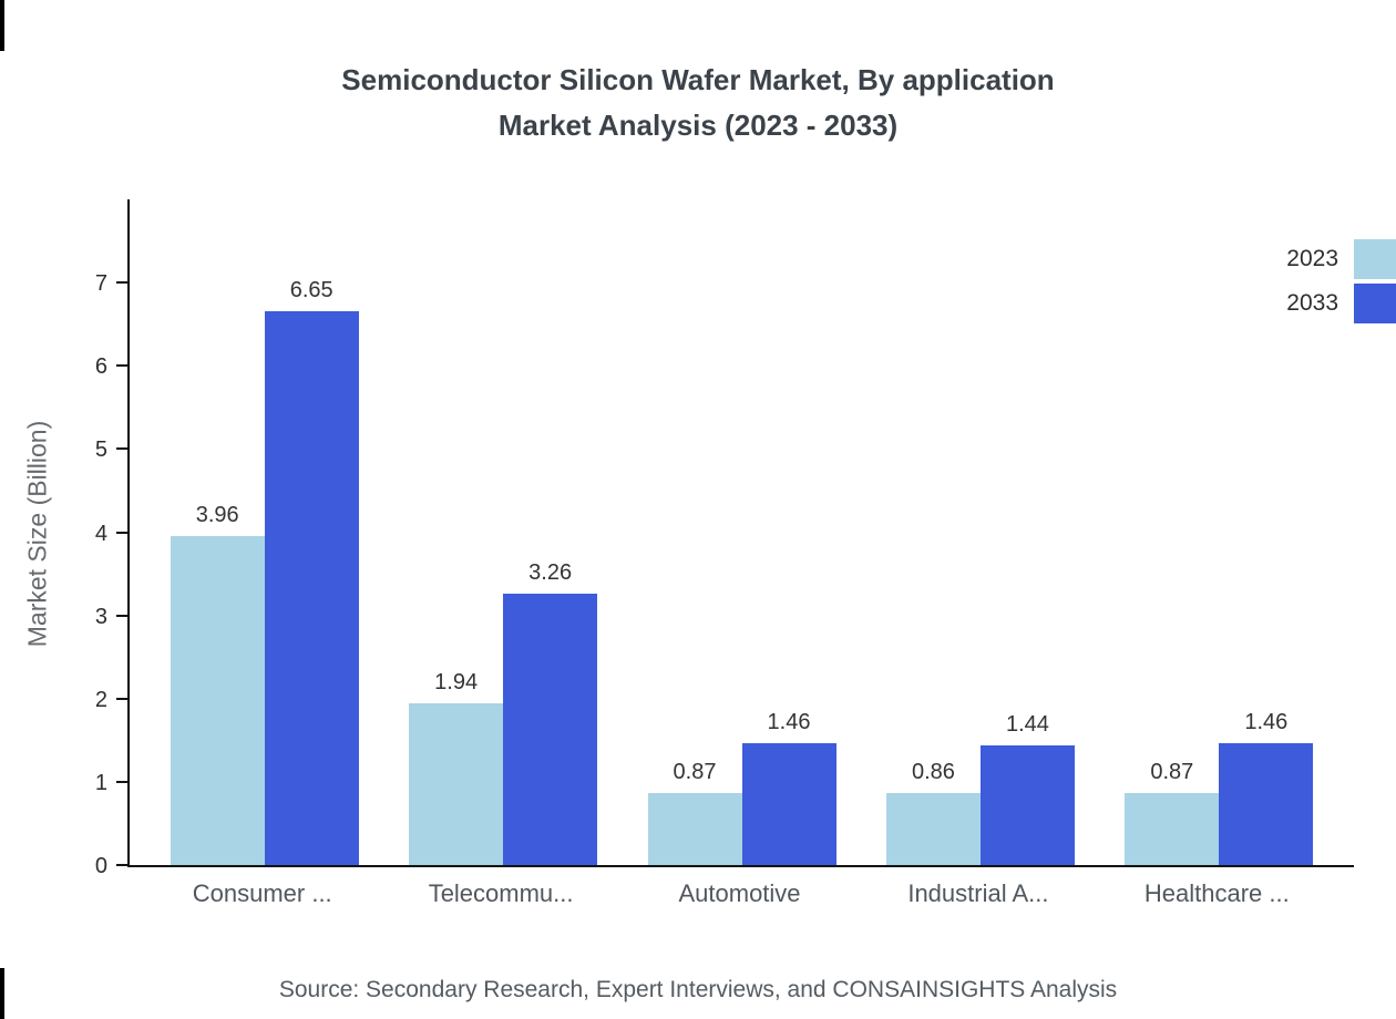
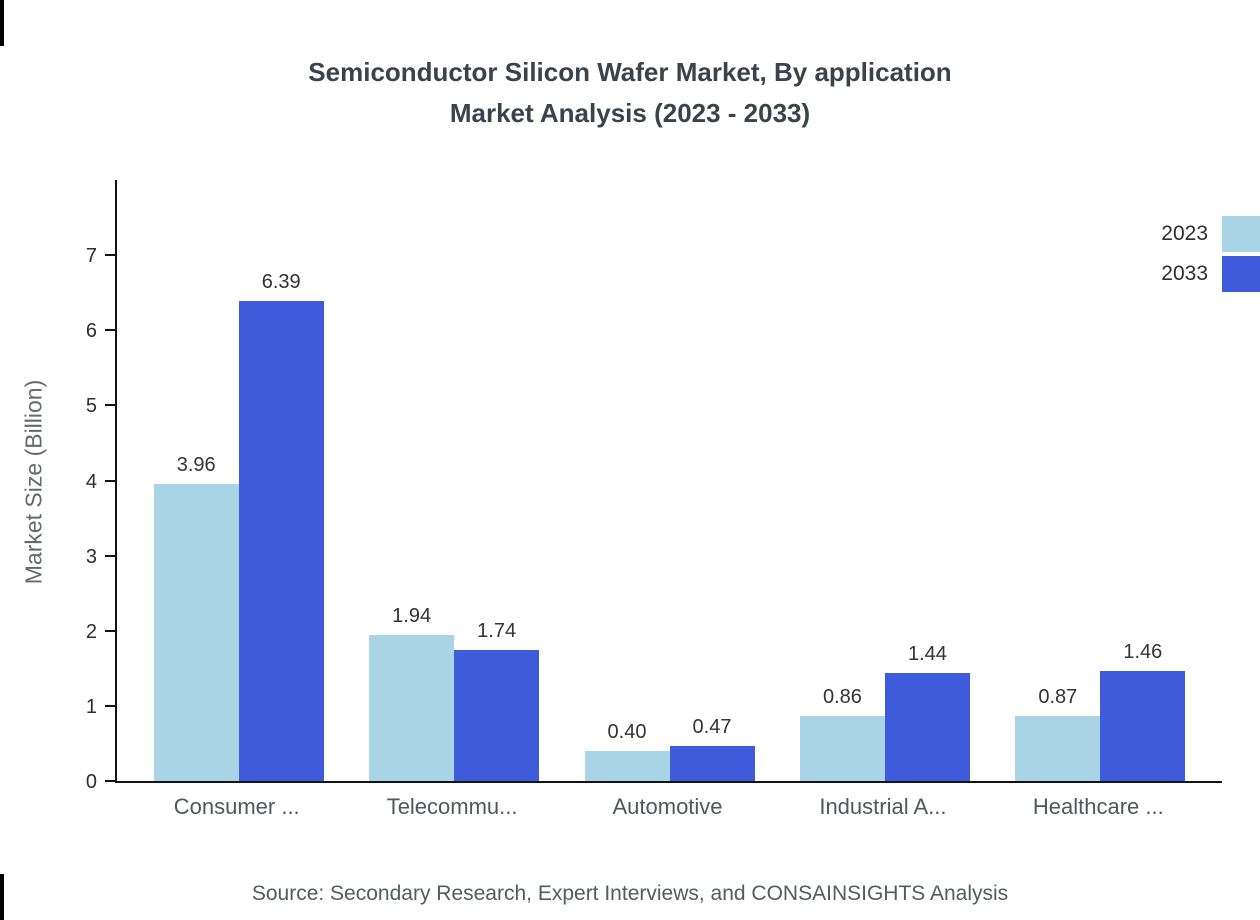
2033/Consumer ...: 6.65 -> 6.39
2033/Telecommu...: 3.26 -> 1.74
2023/Automotive: 0.87 -> 0.40
2033/Automotive: 1.46 -> 0.47
